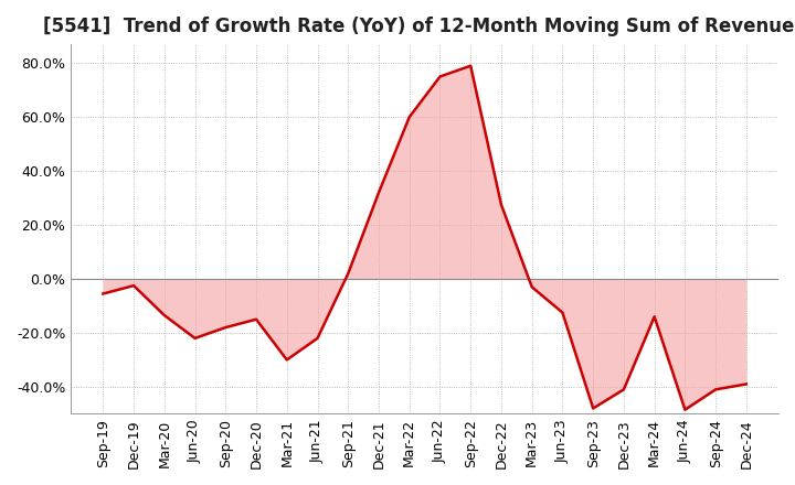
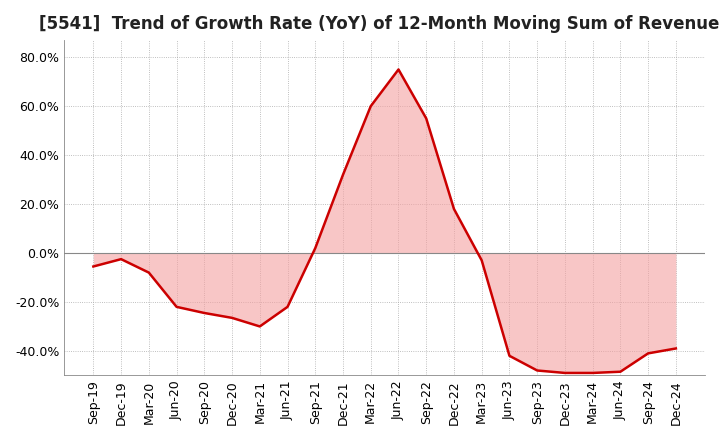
Mar-20: -13.5% -> -8.0%
Sep-20: -18.0% -> -24.5%
Dec-20: -15.0% -> -26.5%
Sep-22: 79.0% -> 55.0%
Dec-22: 27.5% -> 18.0%
Jun-23: -12.5% -> -42.0%
Dec-23: -41.0% -> -49.0%
Mar-24: -14.0% -> -49.0%
